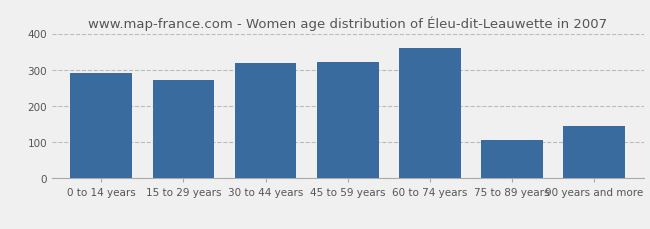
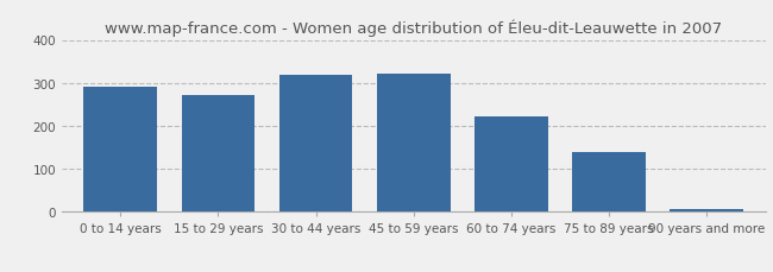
60 to 74 years: 360 -> 222
75 to 89 years: 105 -> 138
90 years and more: 145 -> 8
